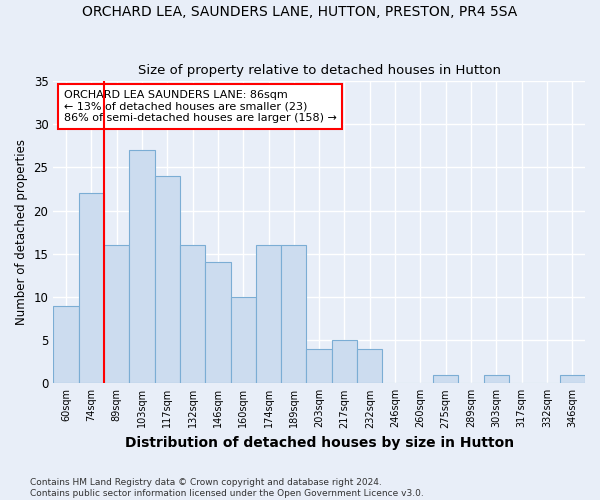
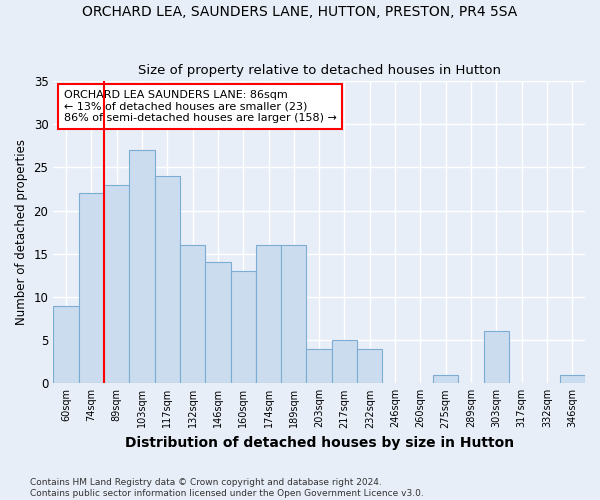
89sqm: 16 -> 23
160sqm: 10 -> 13
303sqm: 1 -> 6
